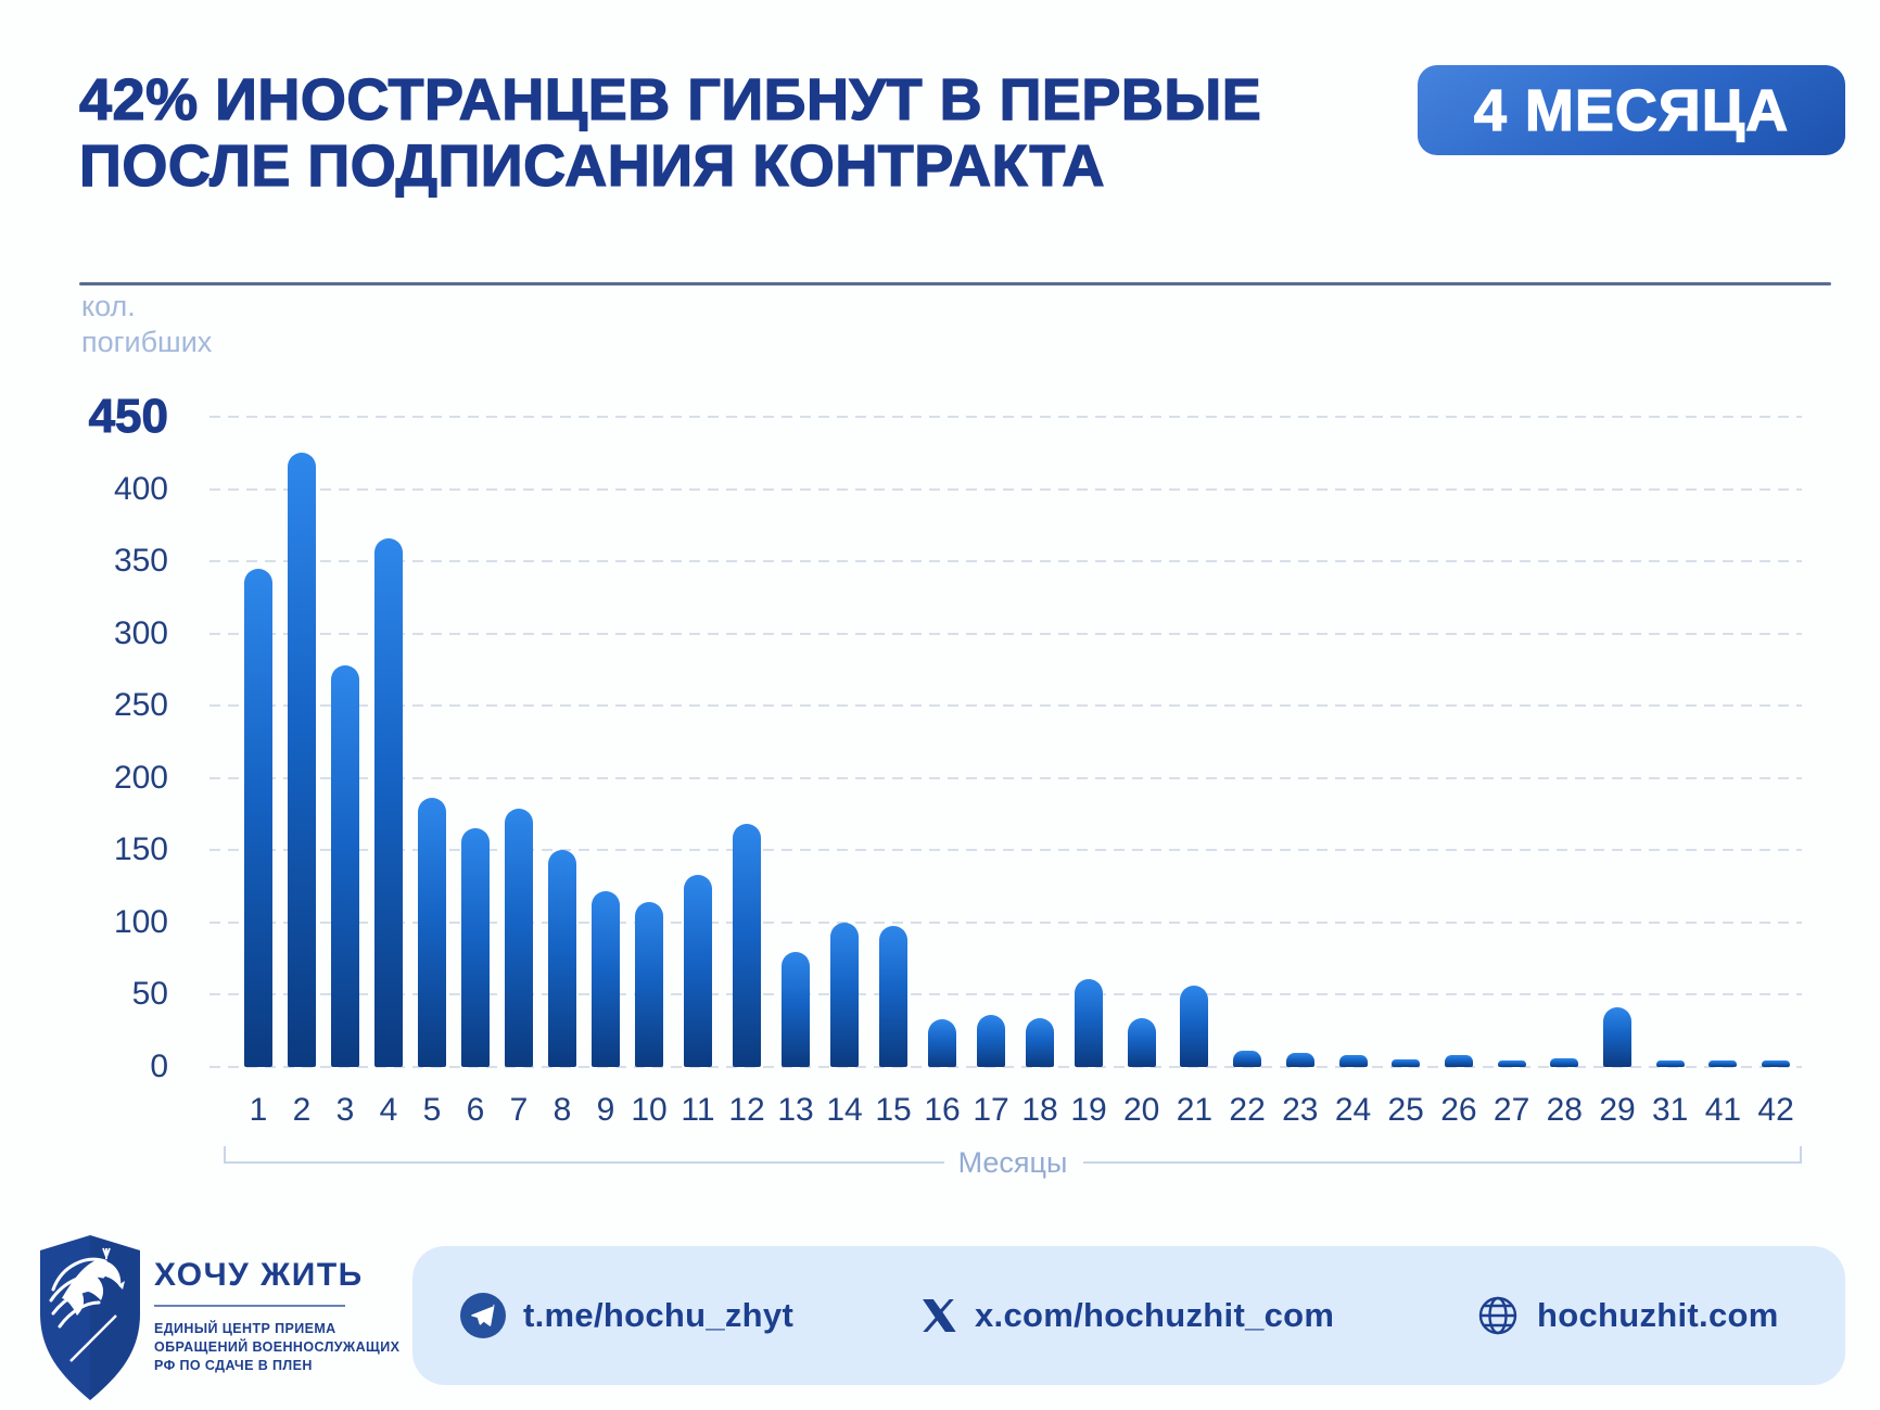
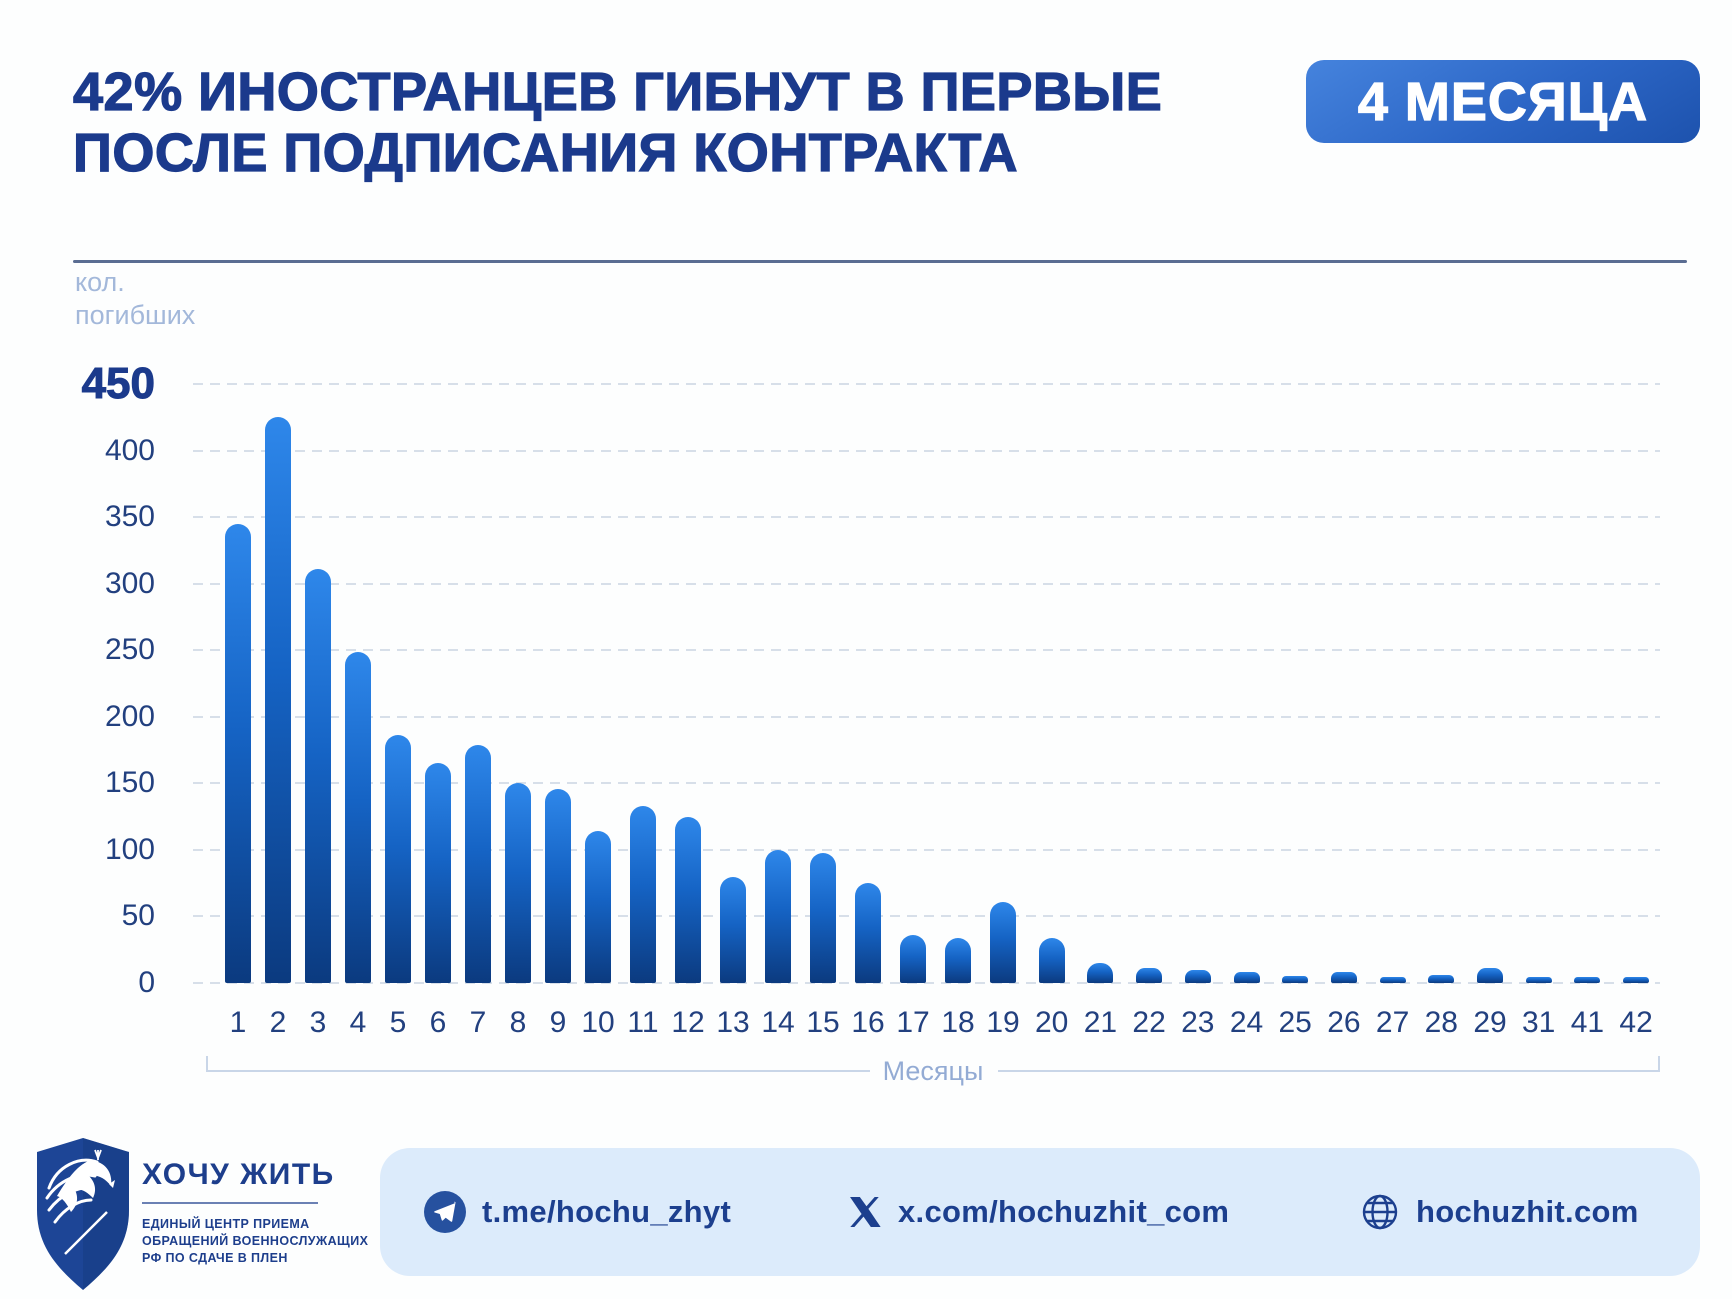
3: 278 -> 311
4: 366 -> 249
9: 122 -> 146
12: 168 -> 125
16: 33 -> 75
21: 56 -> 15
29: 41 -> 11
